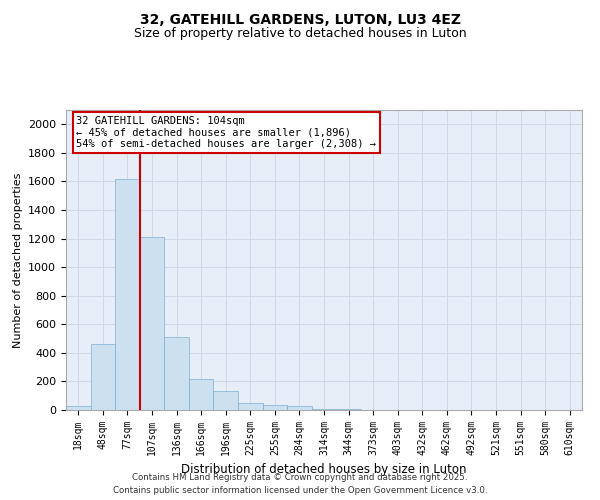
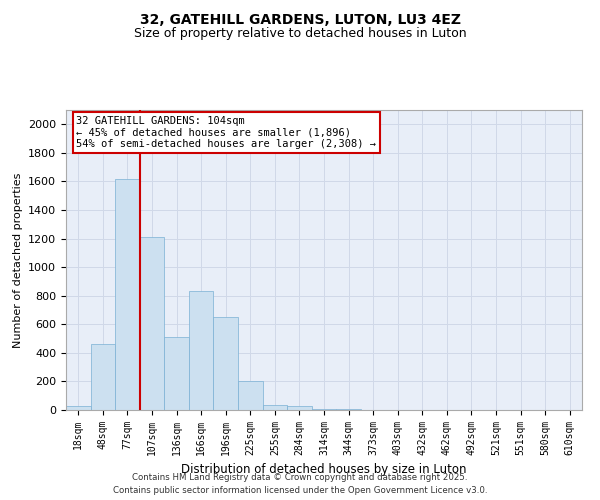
166sqm: 220 -> 830
196sqm: 130 -> 650
225sqm: 50 -> 200
